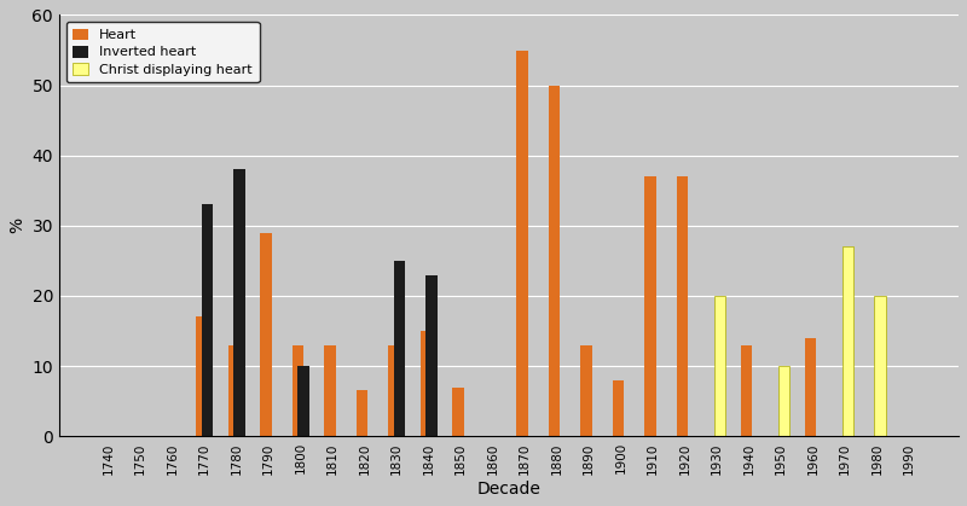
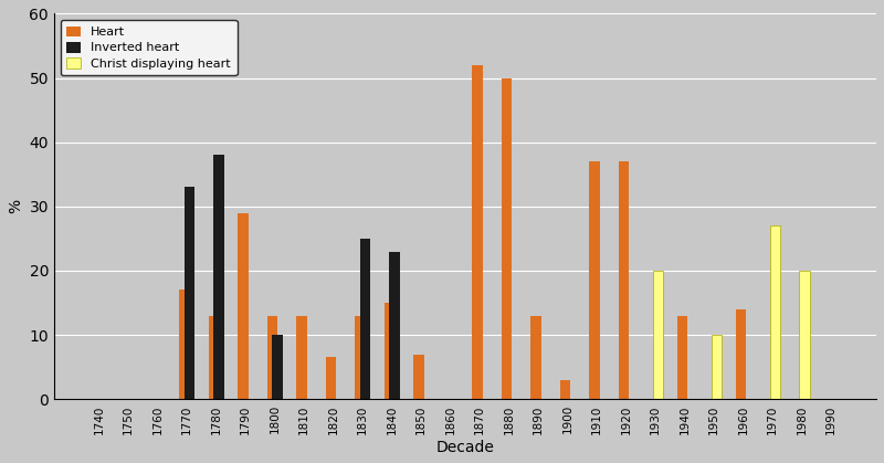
Heart/1870: 55.0 -> 52.0
Heart/1900: 8.0 -> 3.0
